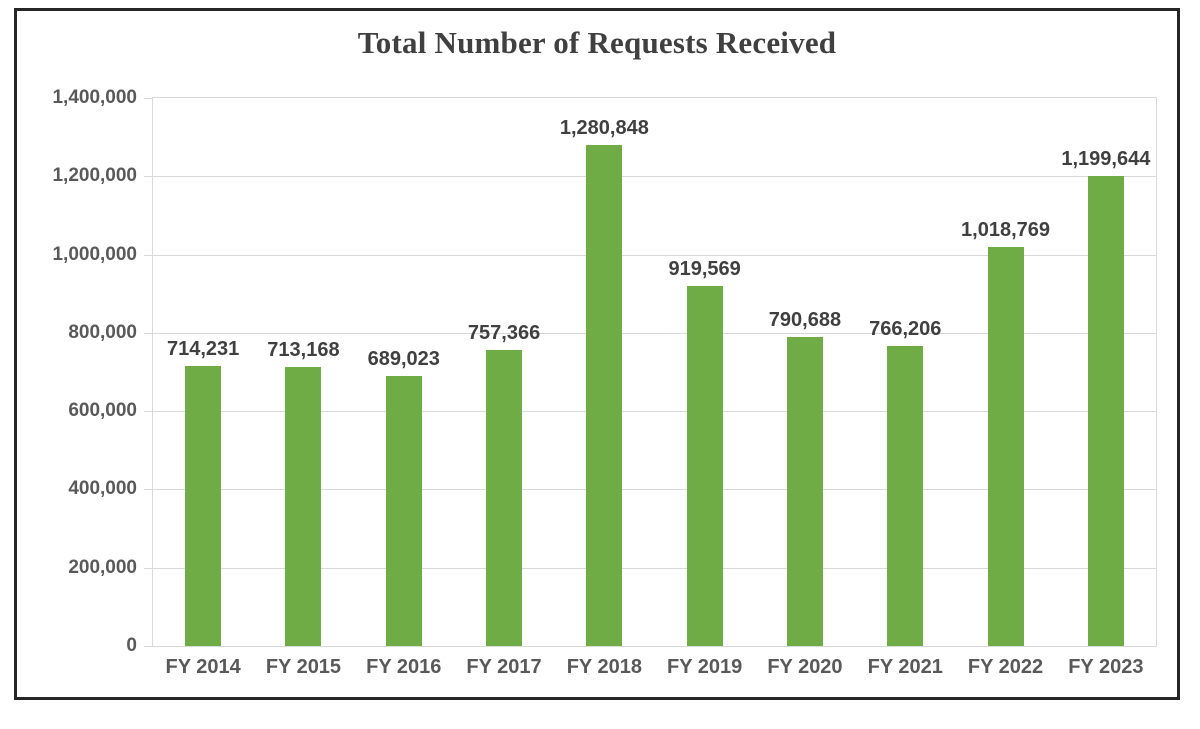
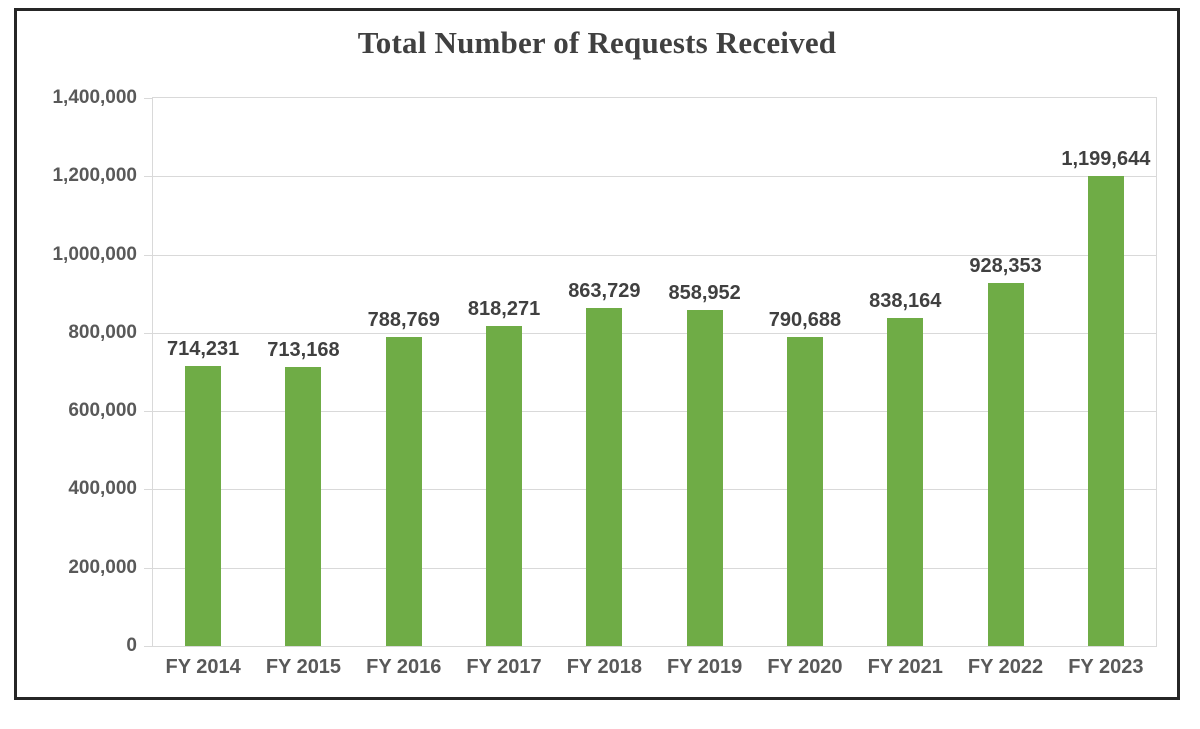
FY 2016: 689,023 -> 788,769
FY 2017: 757,366 -> 818,271
FY 2018: 1,280,848 -> 863,729
FY 2019: 919,569 -> 858,952
FY 2021: 766,206 -> 838,164
FY 2022: 1,018,769 -> 928,353
